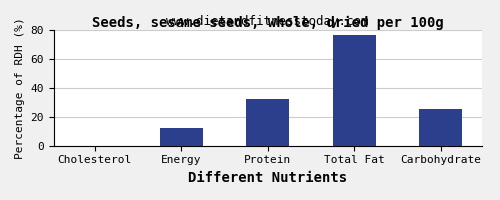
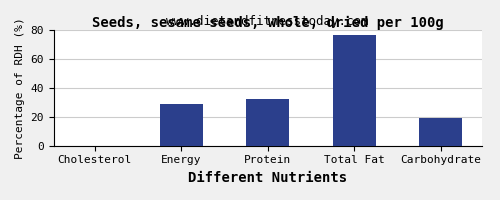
Energy: 12 -> 29
Carbohydrate: 25 -> 19
